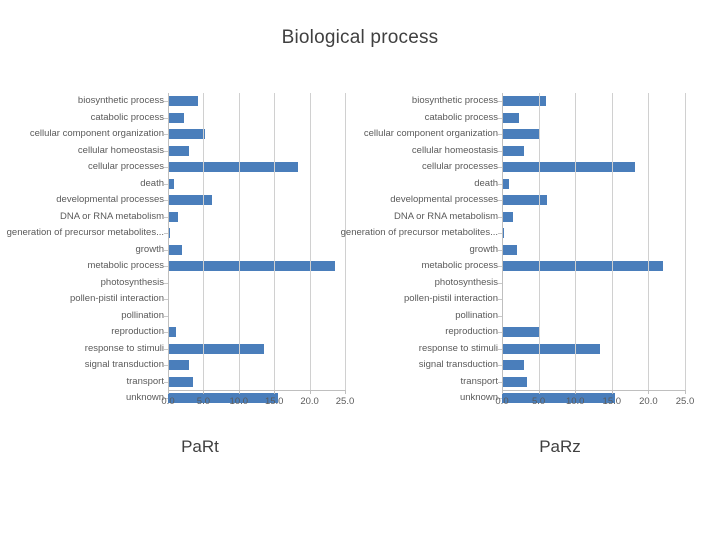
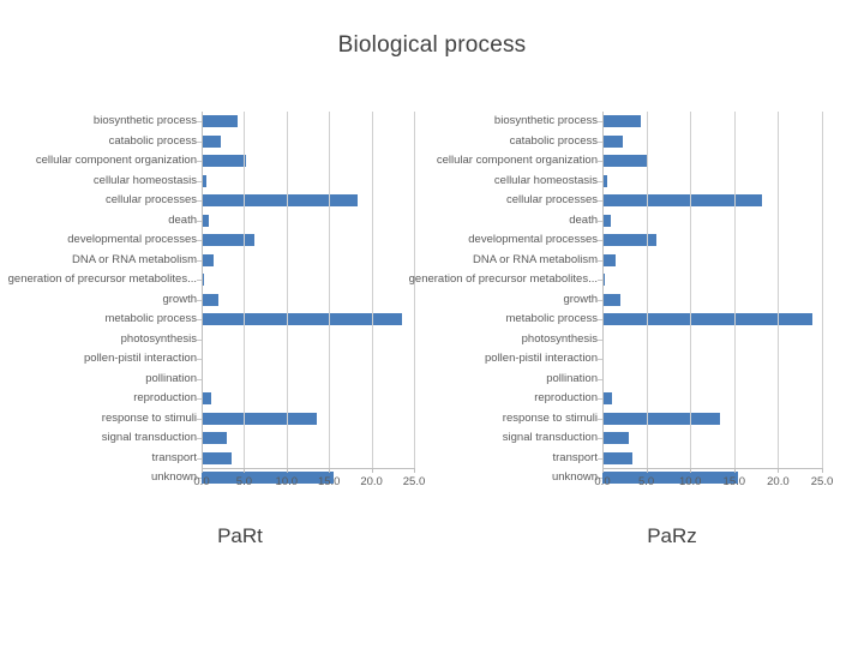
PaRz/biosynthetic process: 6 -> 4
PaRt/cellular homeostasis: 3 -> 1
PaRz/cellular homeostasis: 3 -> 1
PaRz/metabolic process: 22 -> 24
PaRz/reproduction: 5 -> 1
